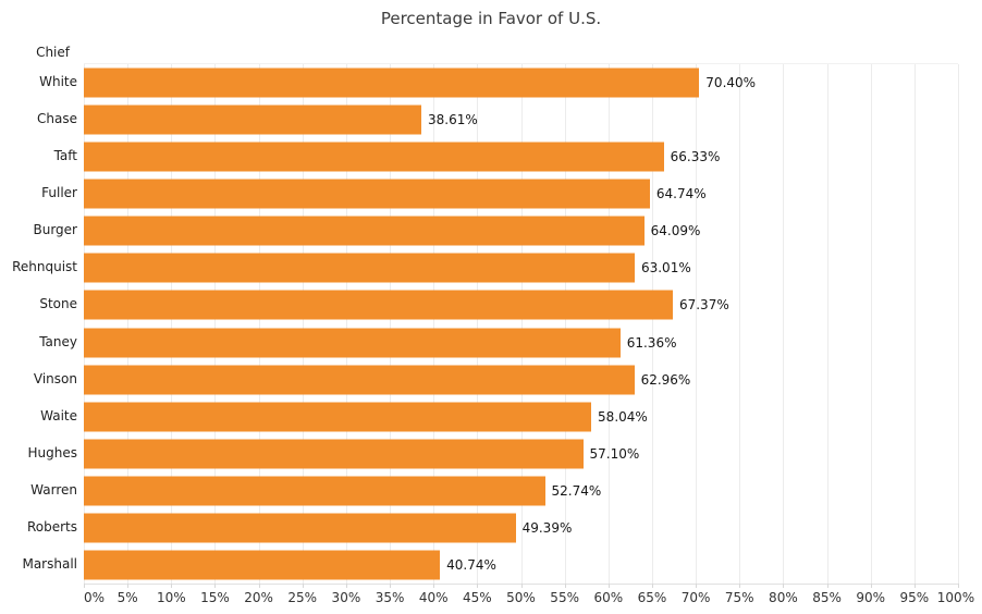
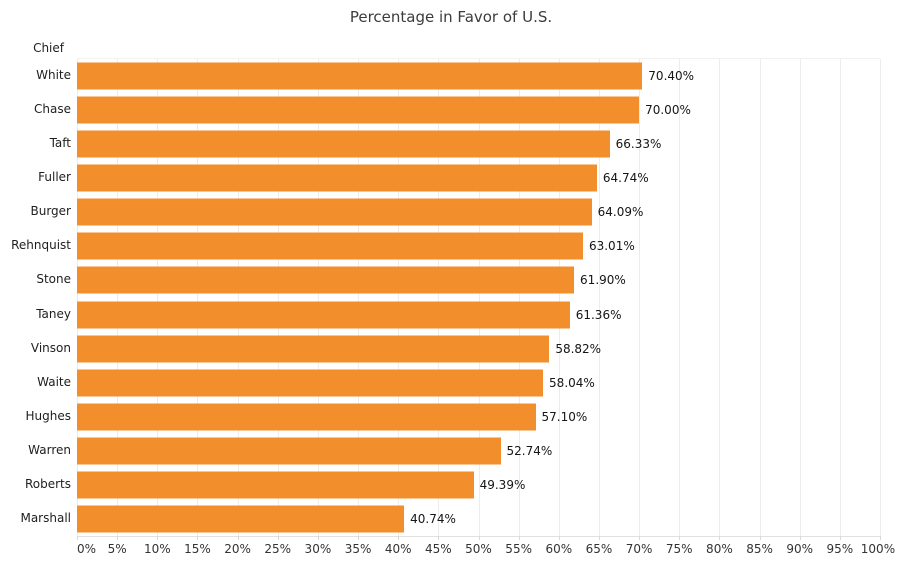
Chase: 38.61% -> 70.00%
Stone: 67.37% -> 61.90%
Vinson: 62.96% -> 58.82%
